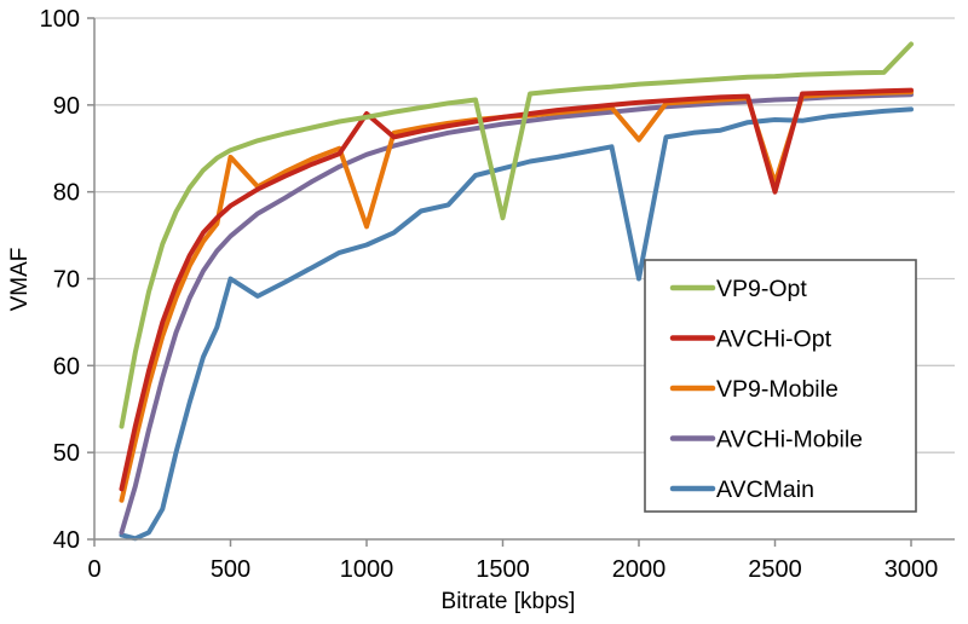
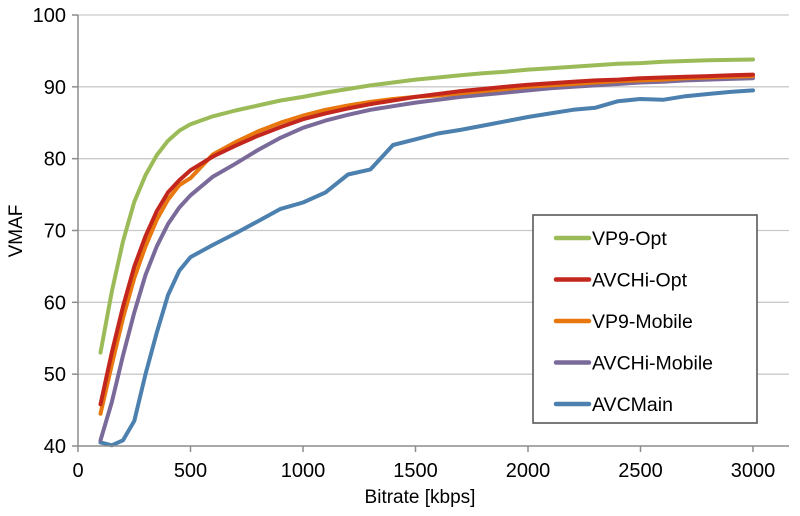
VP9-Mobile/500: 84 -> 77
AVCMain/500: 70 -> 66
AVCHi-Opt/1000: 89 -> 86
VP9-Mobile/1000: 76 -> 86
VP9-Opt/1500: 77 -> 91
VP9-Mobile/2000: 86 -> 90
AVCMain/2000: 70 -> 86
AVCHi-Opt/2500: 80 -> 91
VP9-Mobile/2500: 81 -> 91
VP9-Opt/3000: 97 -> 94
